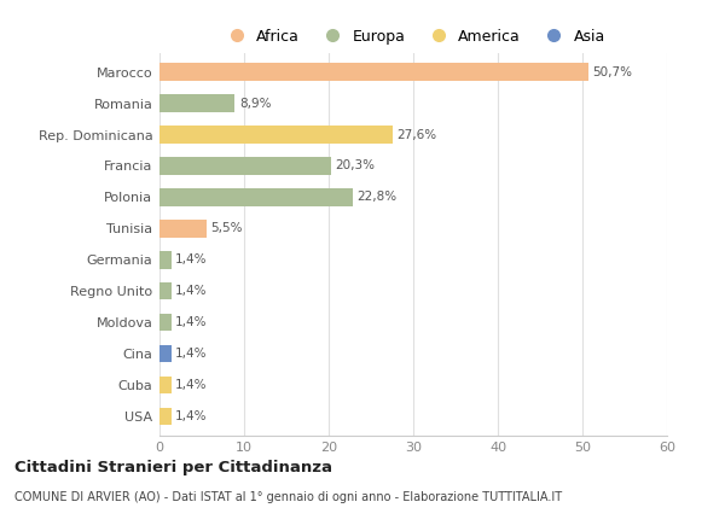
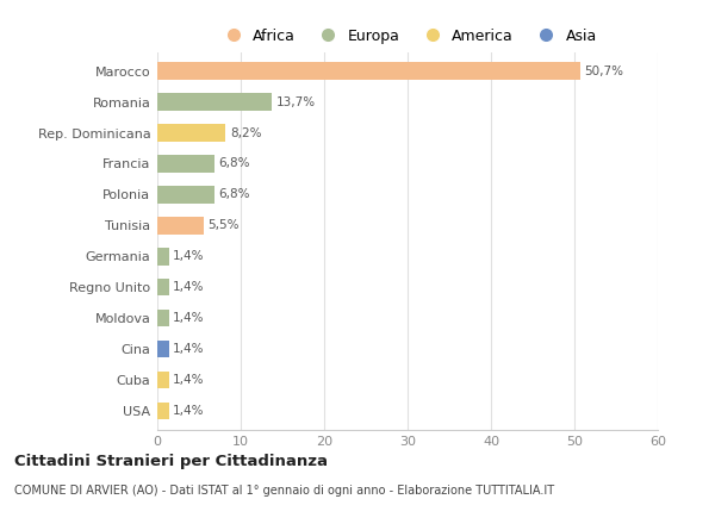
Romania: 8,9% -> 13,7%
Rep. Dominicana: 27,6% -> 8,2%
Francia: 20,3% -> 6,8%
Polonia: 22,8% -> 6,8%
